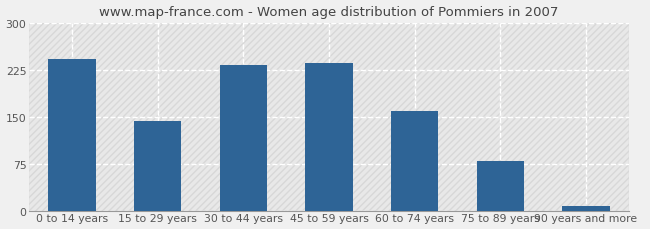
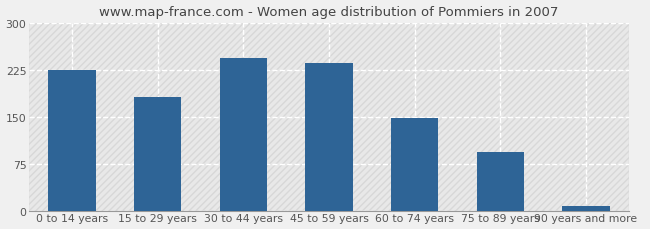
0 to 14 years: 242 -> 224
15 to 29 years: 143 -> 182
30 to 44 years: 232 -> 244
60 to 74 years: 160 -> 148
75 to 89 years: 80 -> 94
